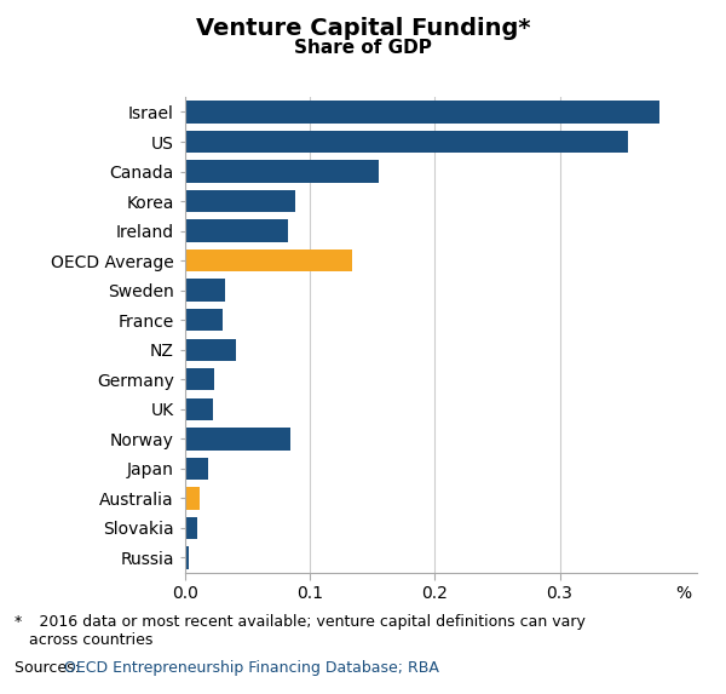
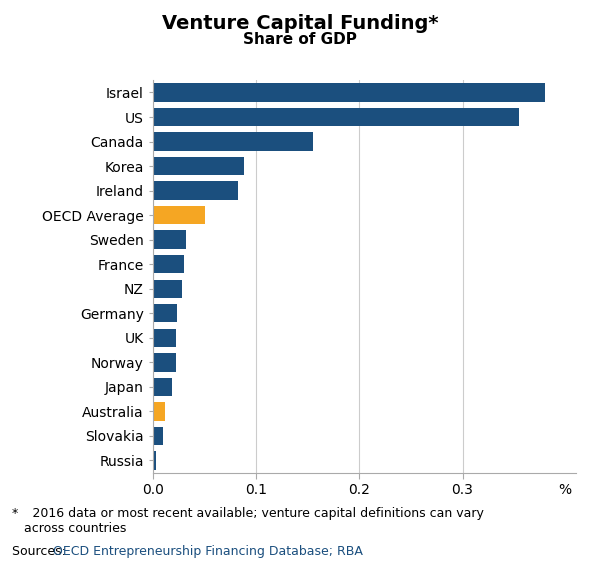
OECD Average: 0.134 -> 0.050
NZ: 0.041 -> 0.028
Norway: 0.084 -> 0.022
